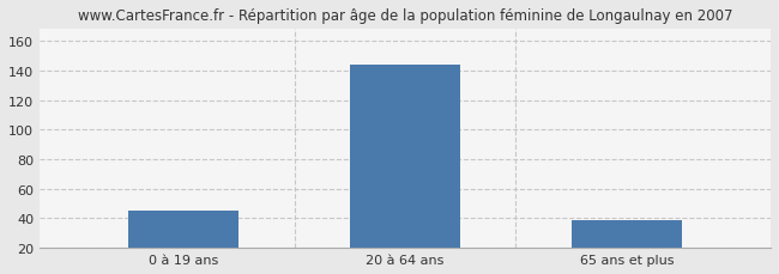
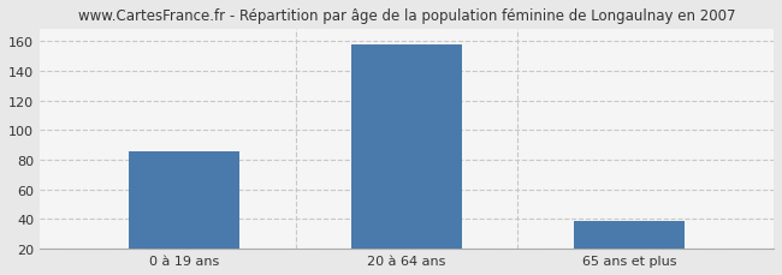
0 à 19 ans: 45 -> 86
20 à 64 ans: 144 -> 158
